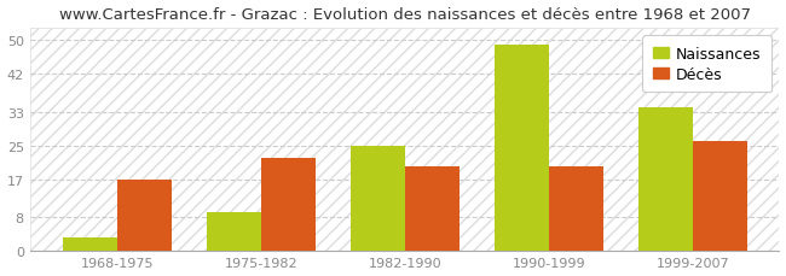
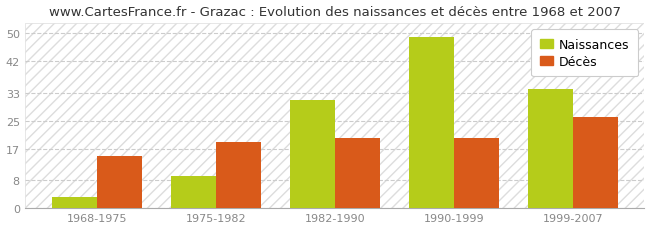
Décès/1968-1975: 17 -> 15
Décès/1975-1982: 22 -> 19
Naissances/1982-1990: 25 -> 31
